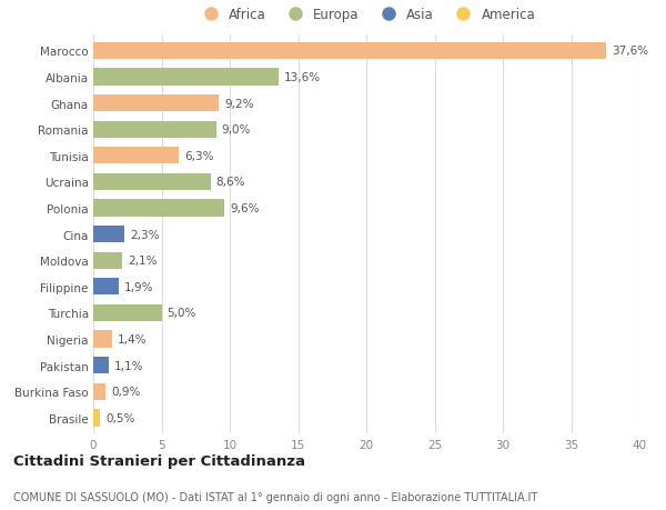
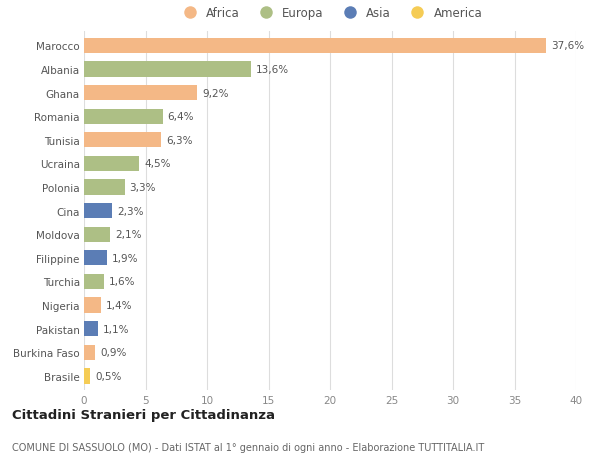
Romania: 9,0% -> 6,4%
Ucraina: 8,6% -> 4,5%
Polonia: 9,6% -> 3,3%
Turchia: 5,0% -> 1,6%
